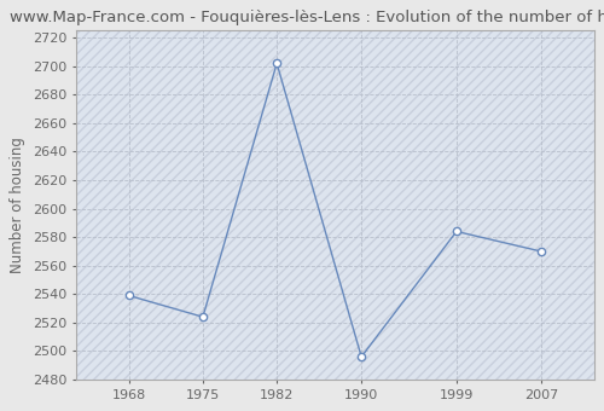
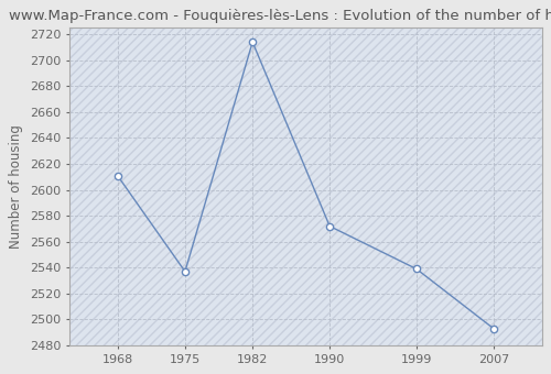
1968: 2539 -> 2611
1975: 2524 -> 2537
1982: 2702 -> 2714
1990: 2496 -> 2572
1999: 2584 -> 2539
2007: 2570 -> 2493
